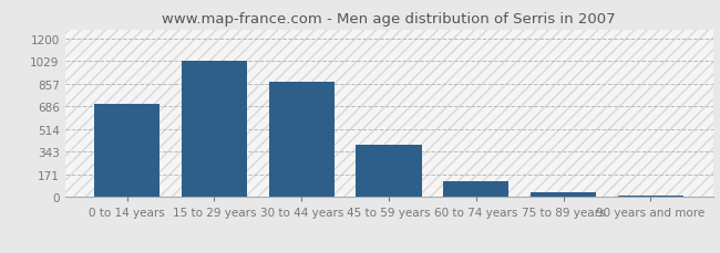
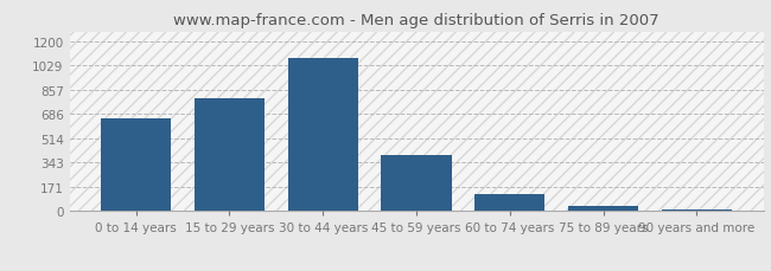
0 to 14 years: 710 -> 660
15 to 29 years: 1040 -> 800
30 to 44 years: 870 -> 1080
